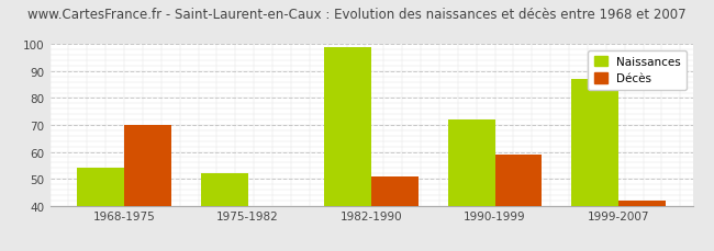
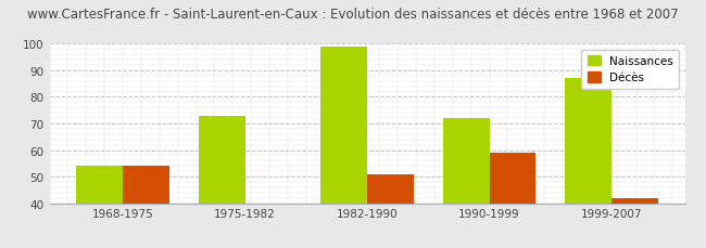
Décès/1968-1975: 70 -> 54
Naissances/1975-1982: 52 -> 73
